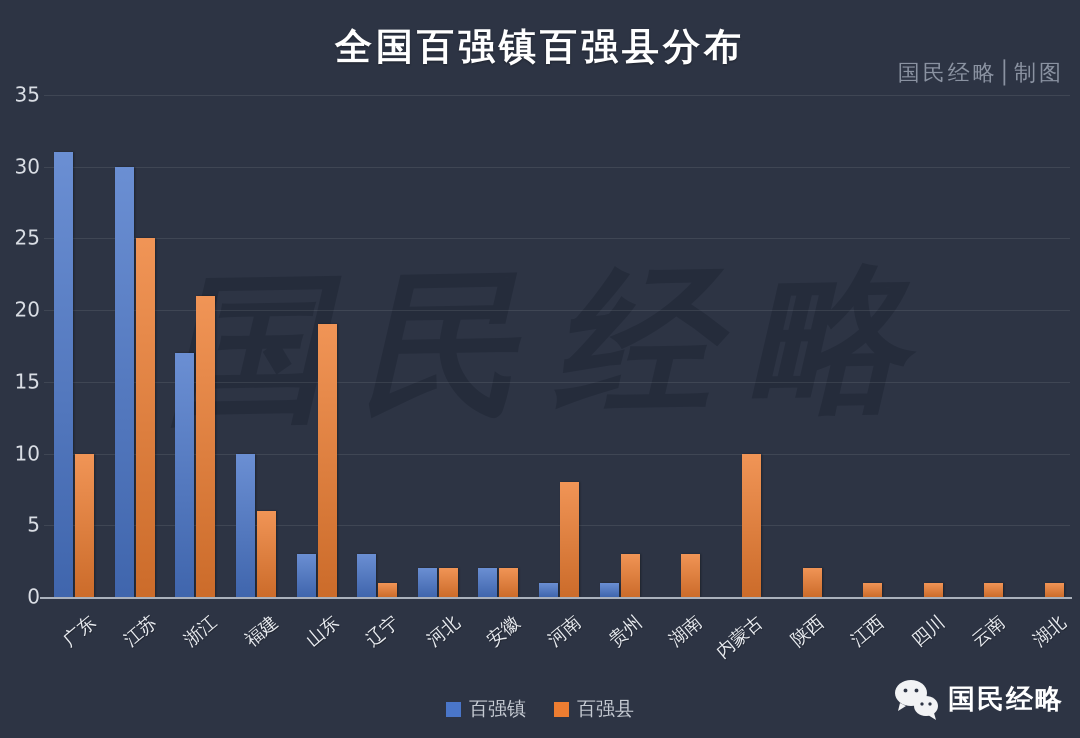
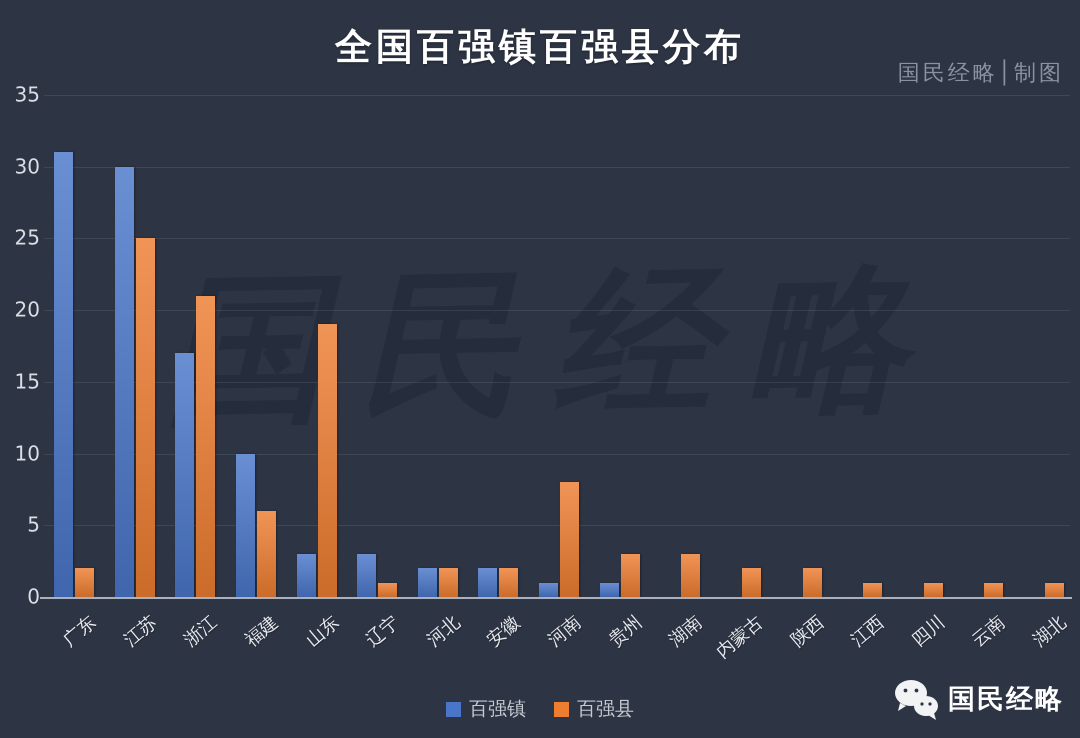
百强县/广东: 10 -> 2
百强县/内蒙古: 10 -> 2
